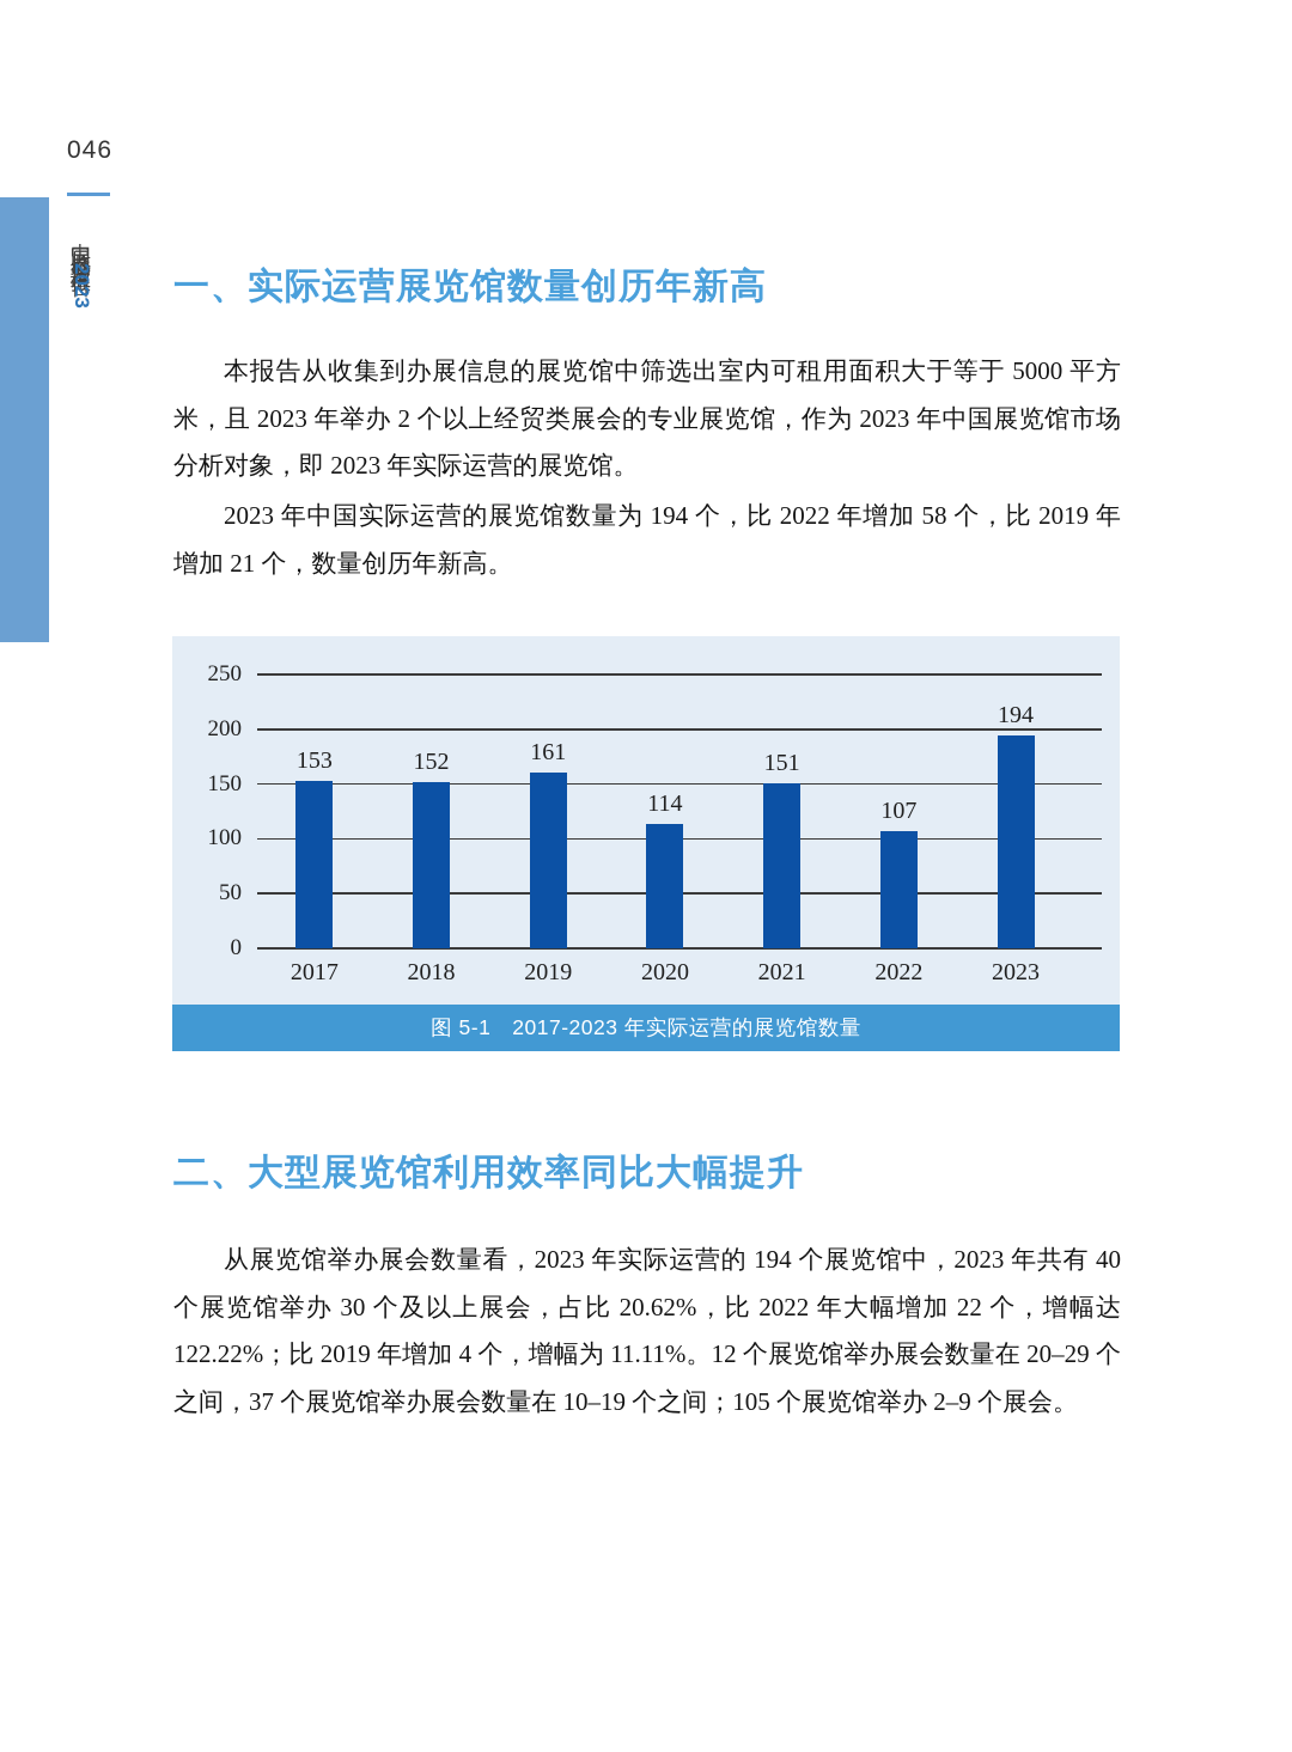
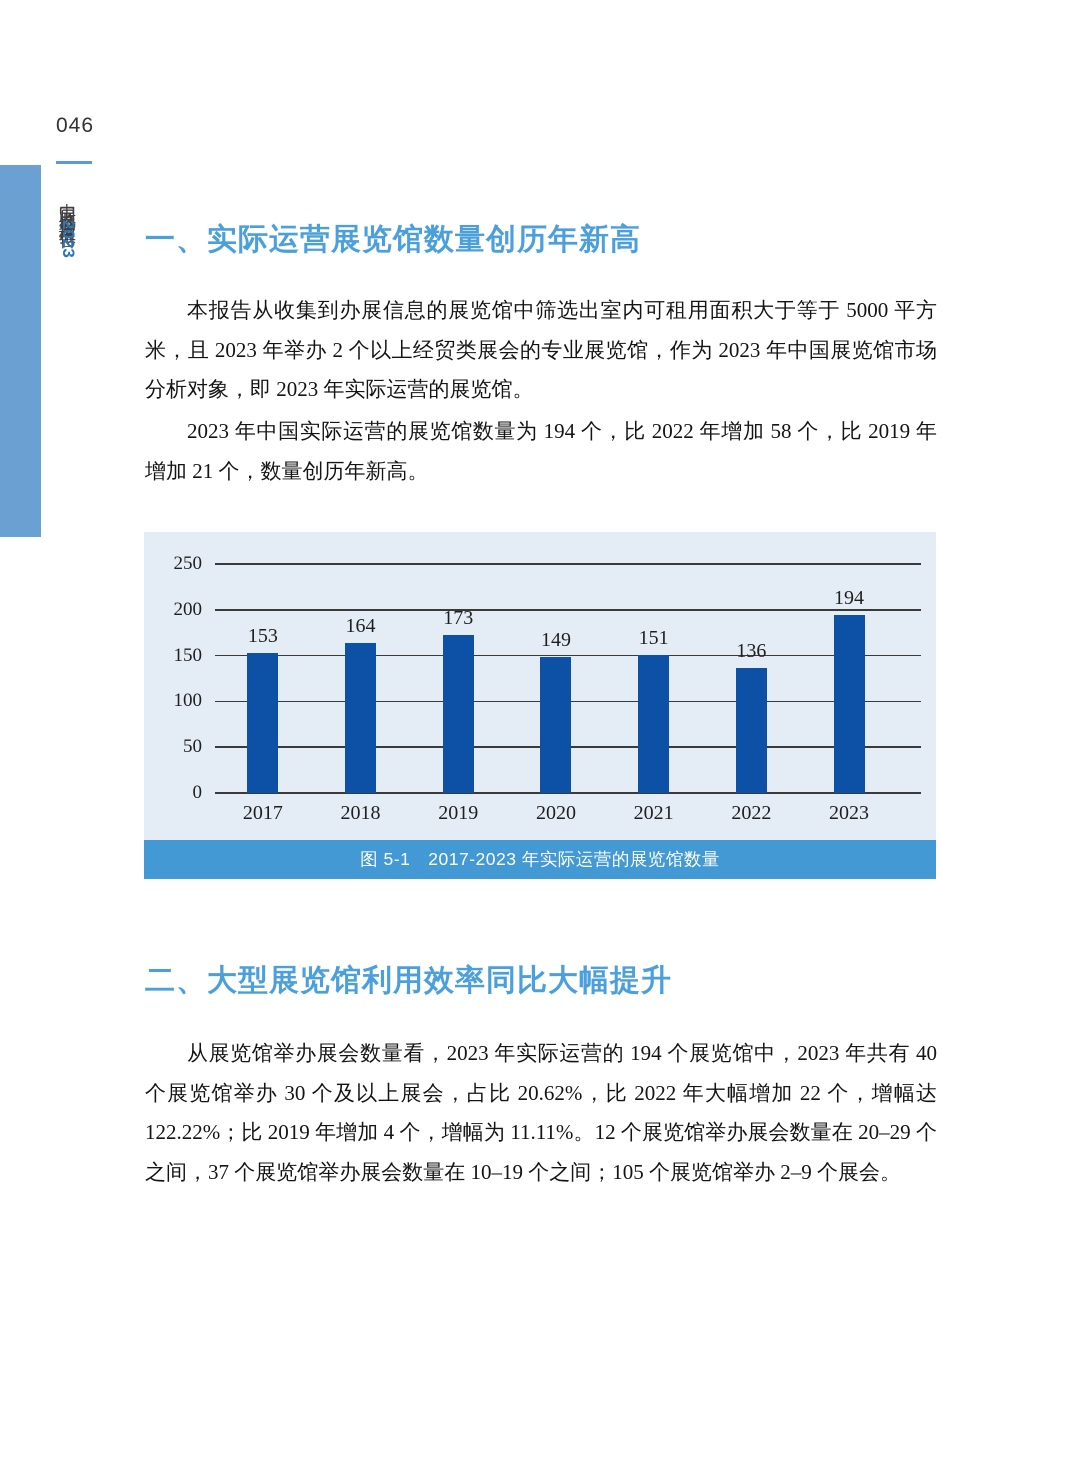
2018: 152 -> 164
2019: 161 -> 173
2020: 114 -> 149
2022: 107 -> 136
